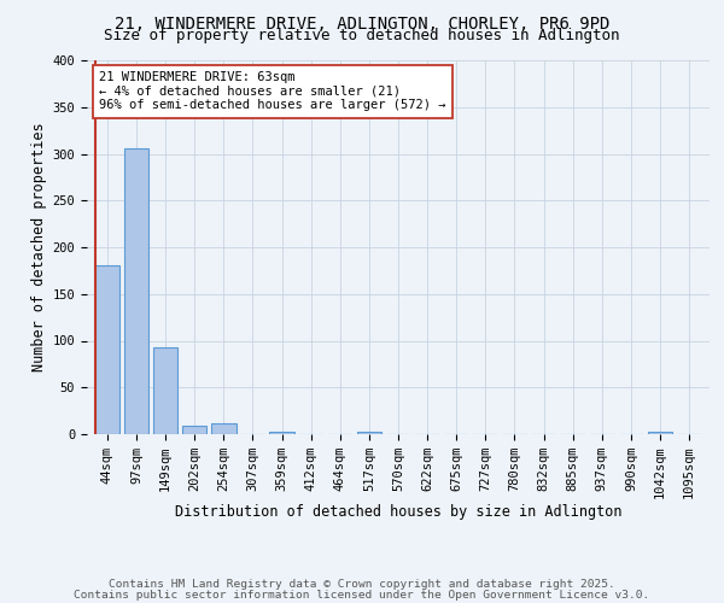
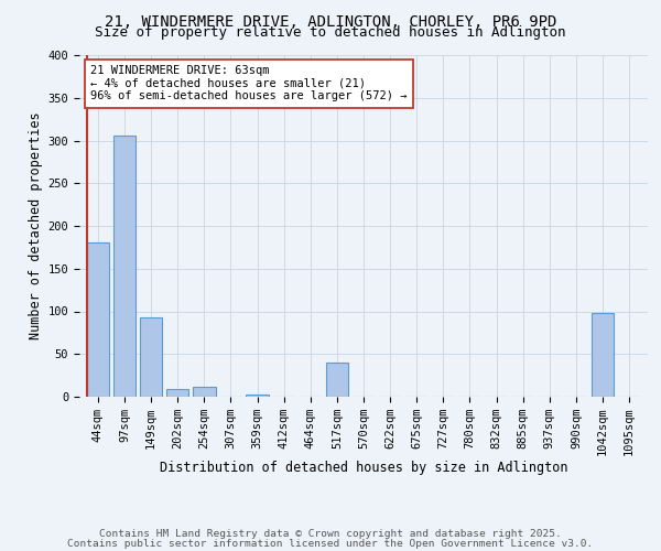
517sqm: 3 -> 40
1042sqm: 3 -> 98
